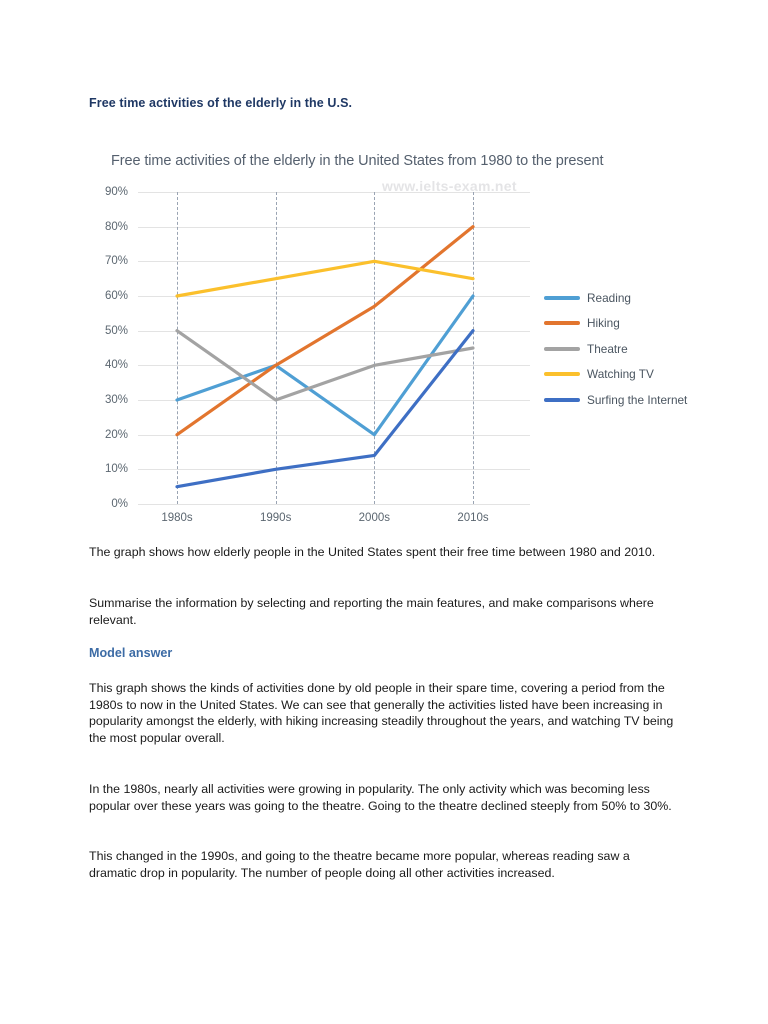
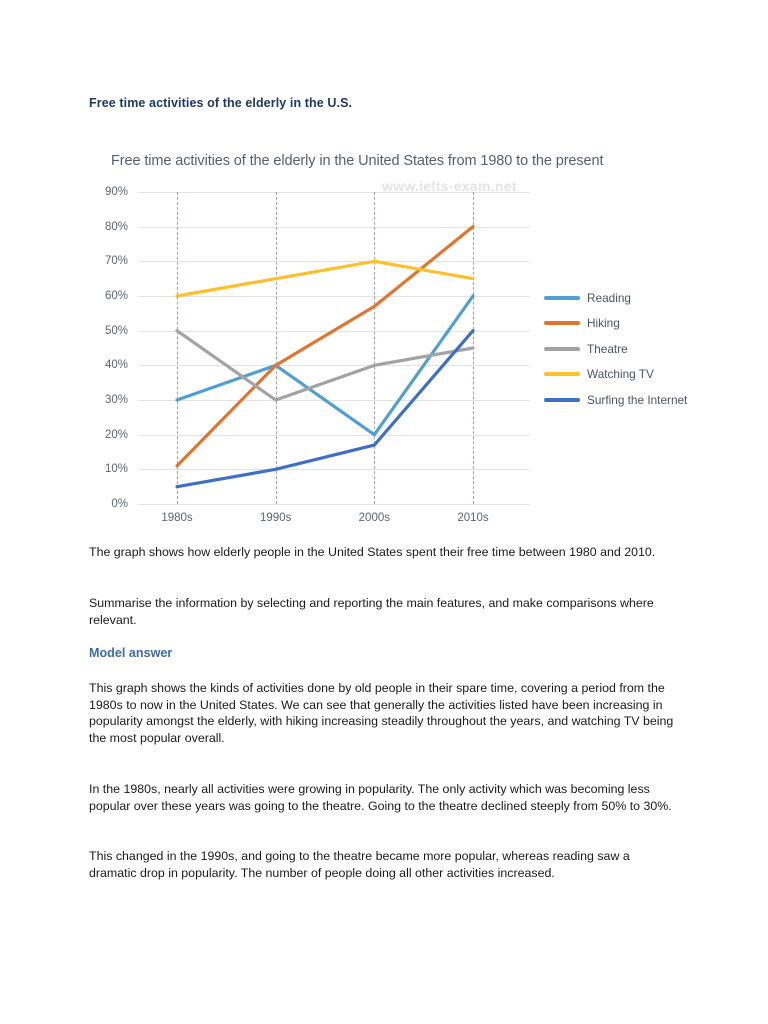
Hiking/1980s: 20% -> 11%
Surfing the Internet/2000s: 14% -> 17%
